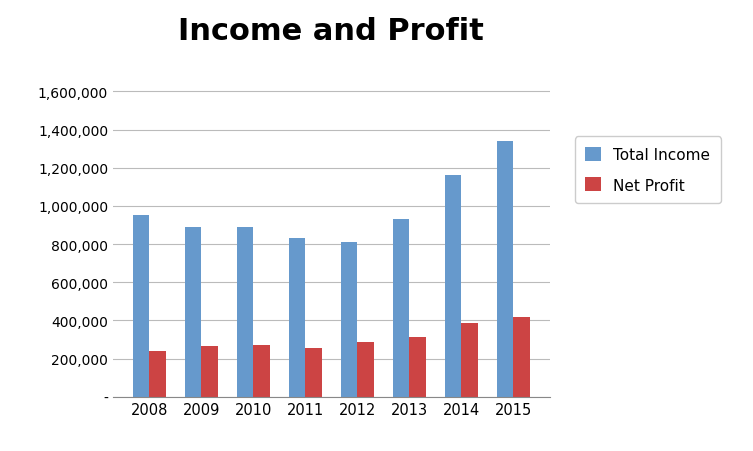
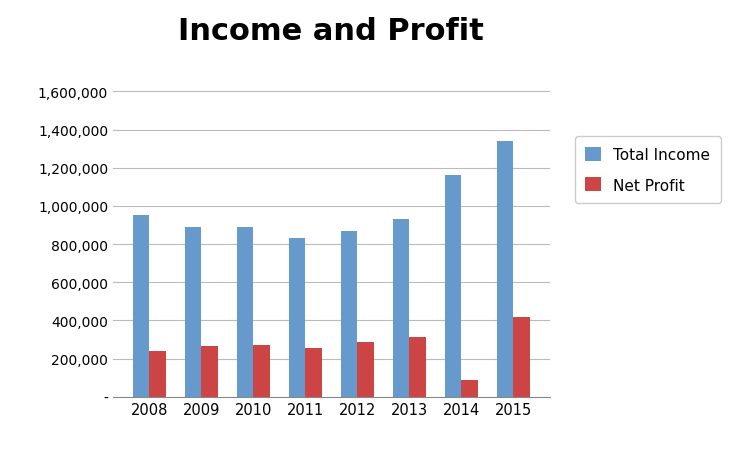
Total Income/2012: 810,000 -> 870,000
Net Profit/2014: 380,000 -> 90,000
